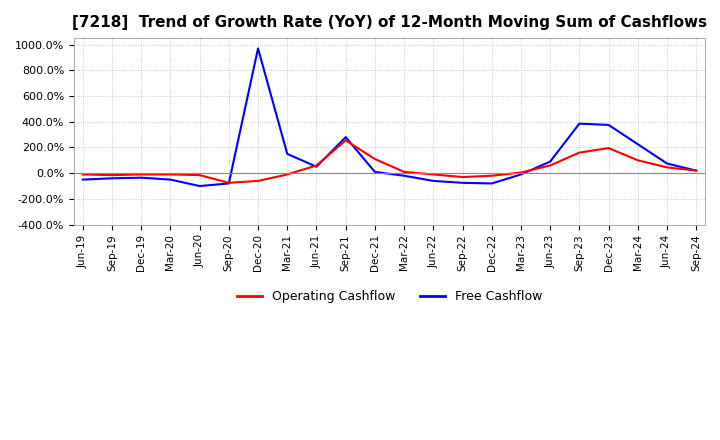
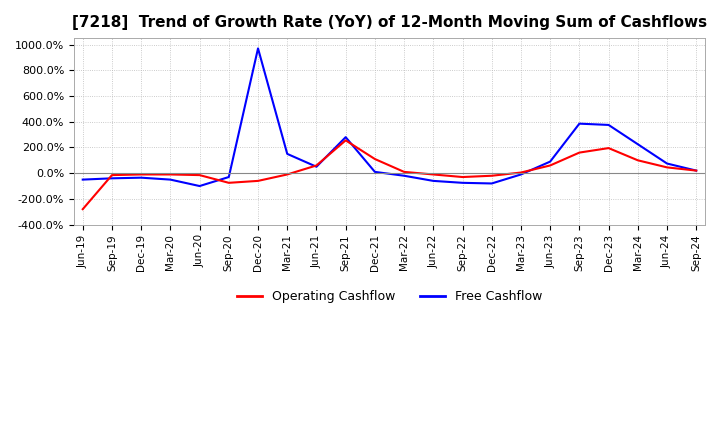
Operating Cashflow/Jun-19: -10% -> -280%
Free Cashflow/Sep-20: -80% -> -30%
